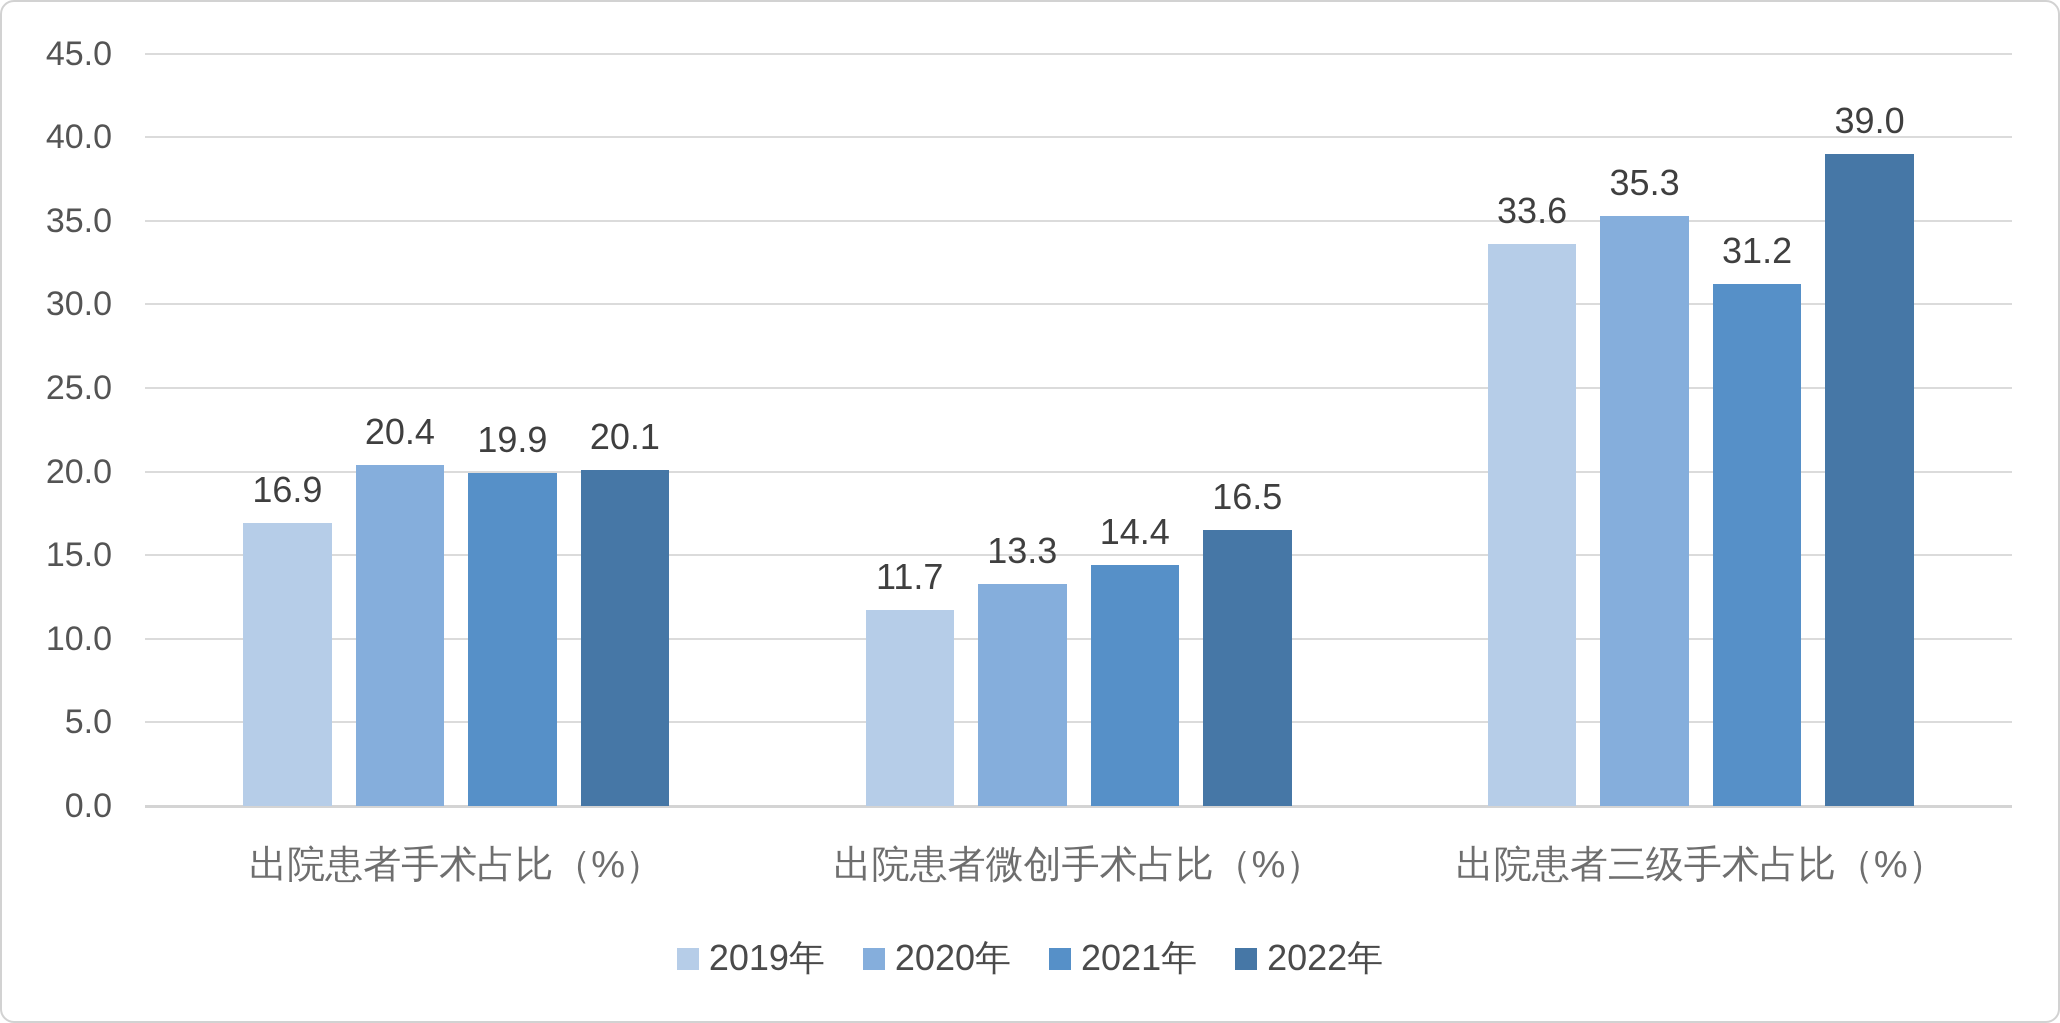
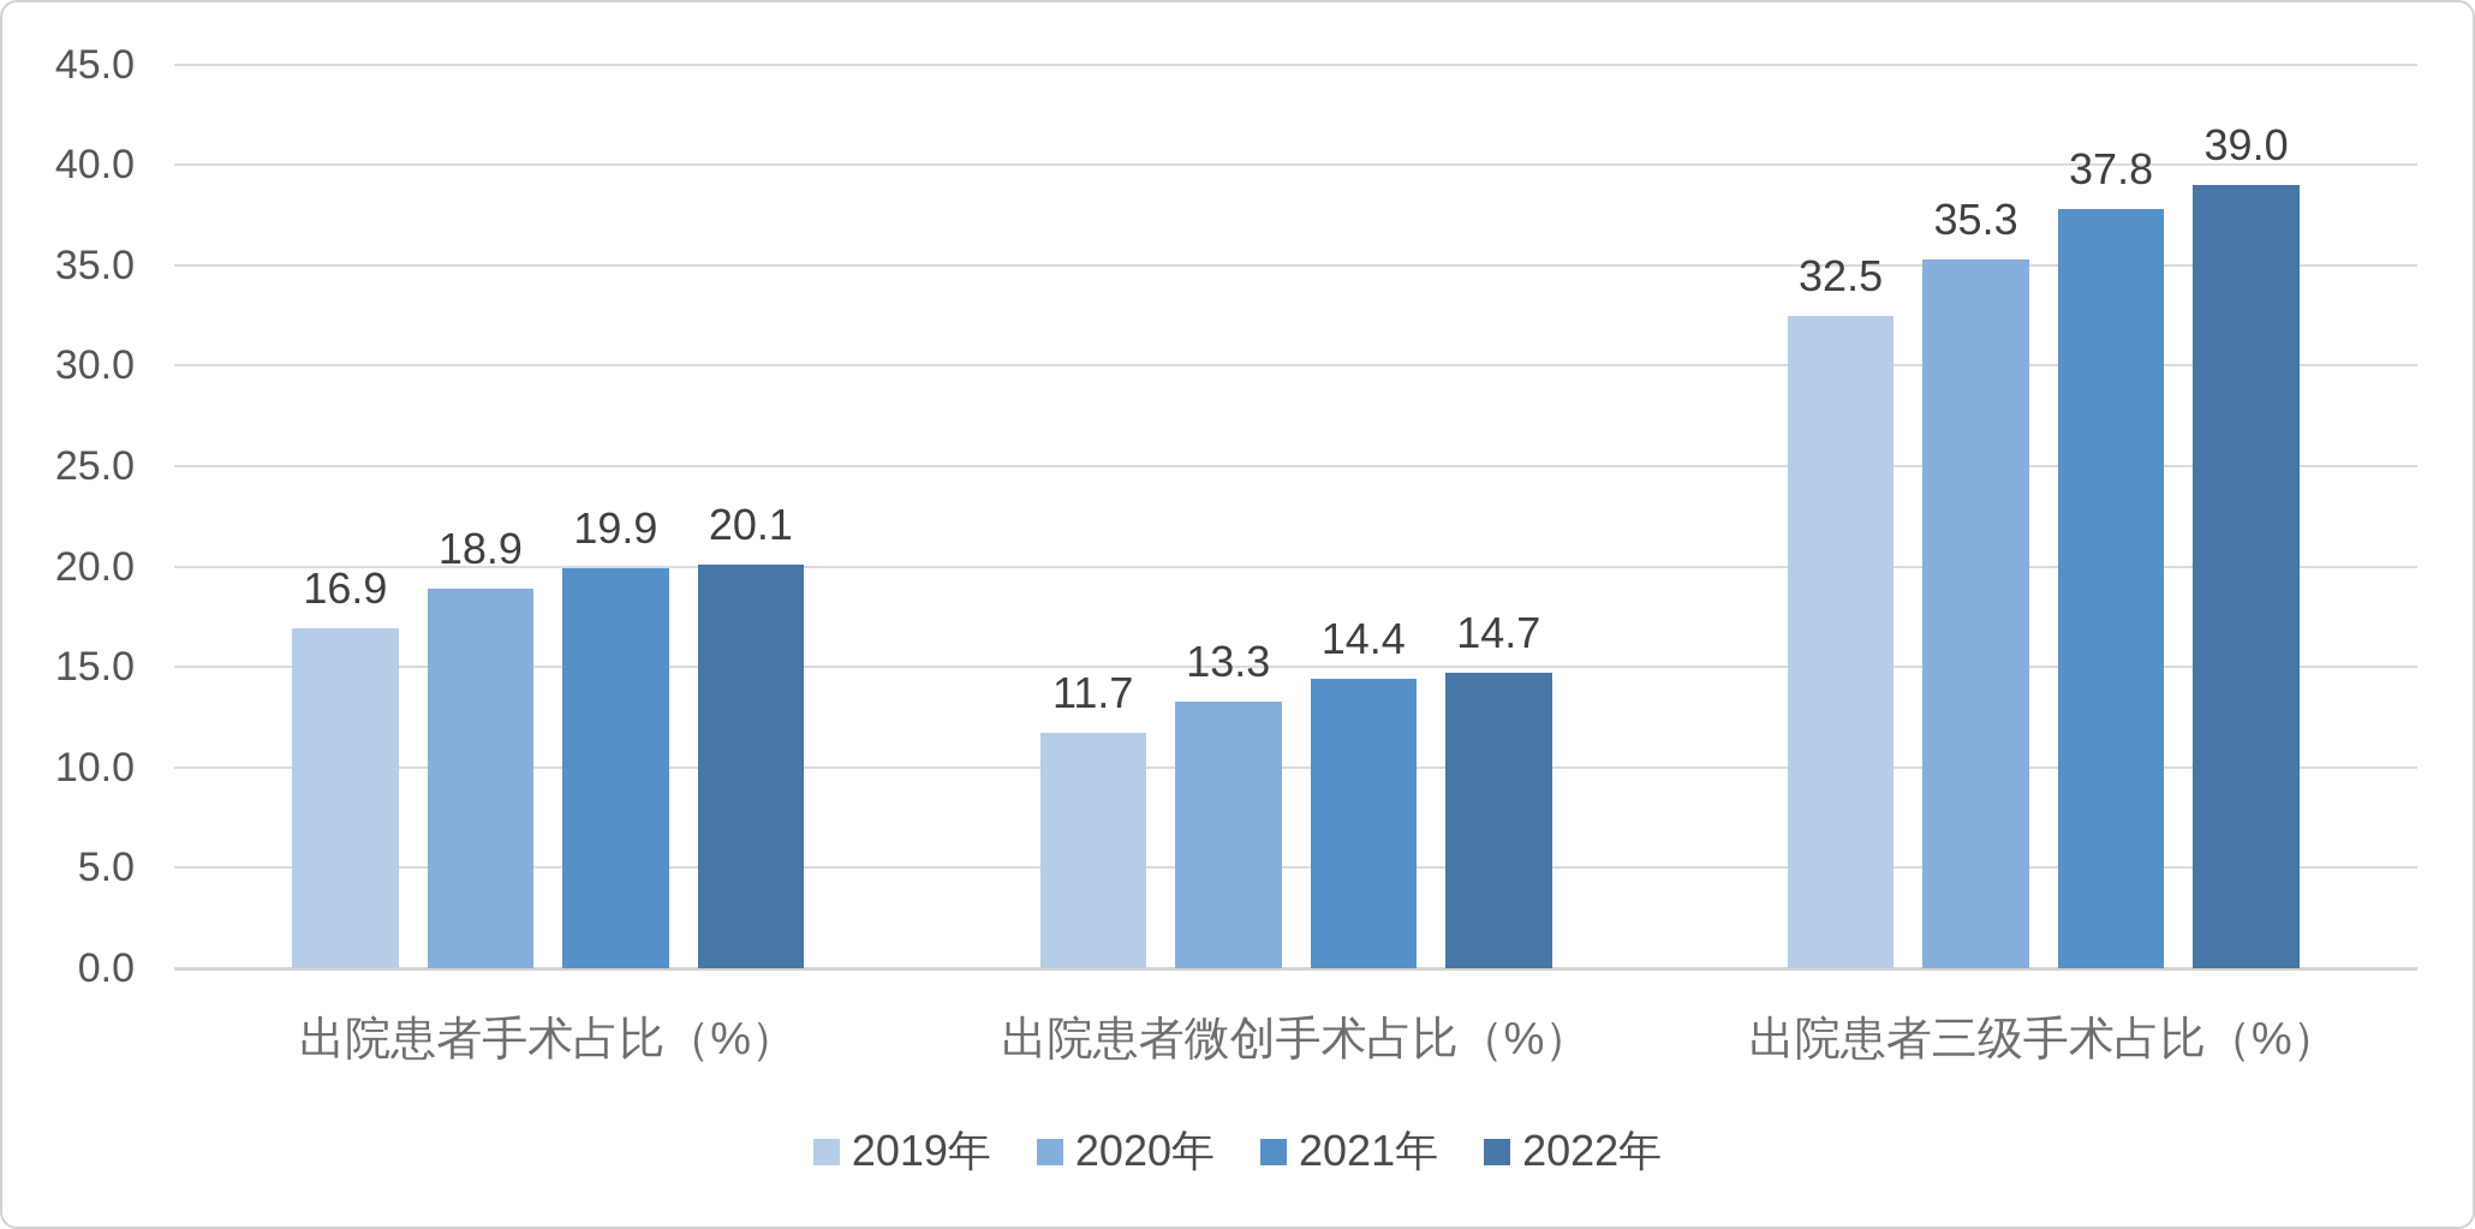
2020年/出院患者手术占比（%）: 20.4 -> 18.9
2022年/出院患者微创手术占比（%）: 16.5 -> 14.7
2019年/出院患者三级手术占比（%）: 33.6 -> 32.5
2021年/出院患者三级手术占比（%）: 31.2 -> 37.8
